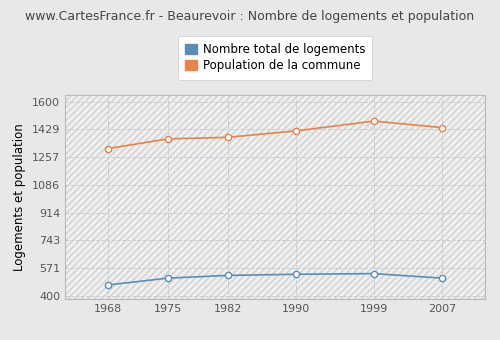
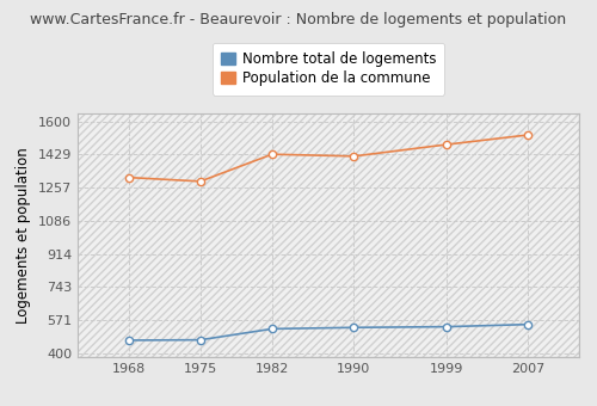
Nombre total de logements/1975: 510 -> 470
Population de la commune/1975: 1370 -> 1290
Population de la commune/1982: 1380 -> 1430
Nombre total de logements/2007: 510 -> 550
Population de la commune/2007: 1440 -> 1530
